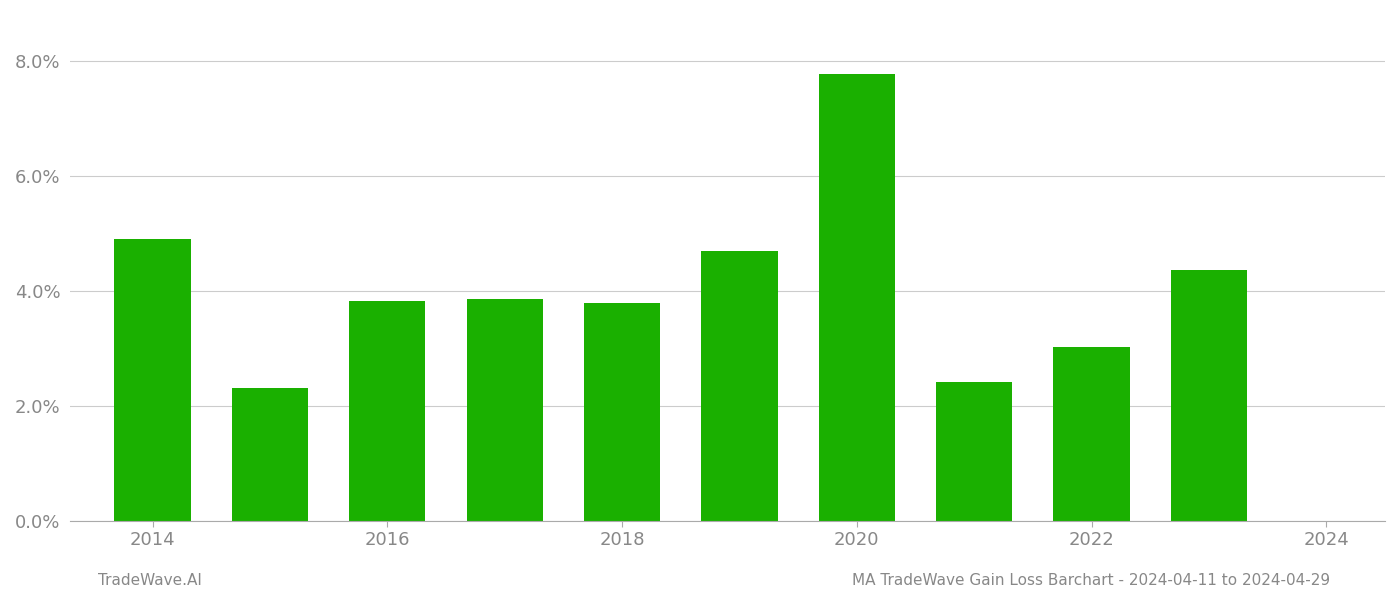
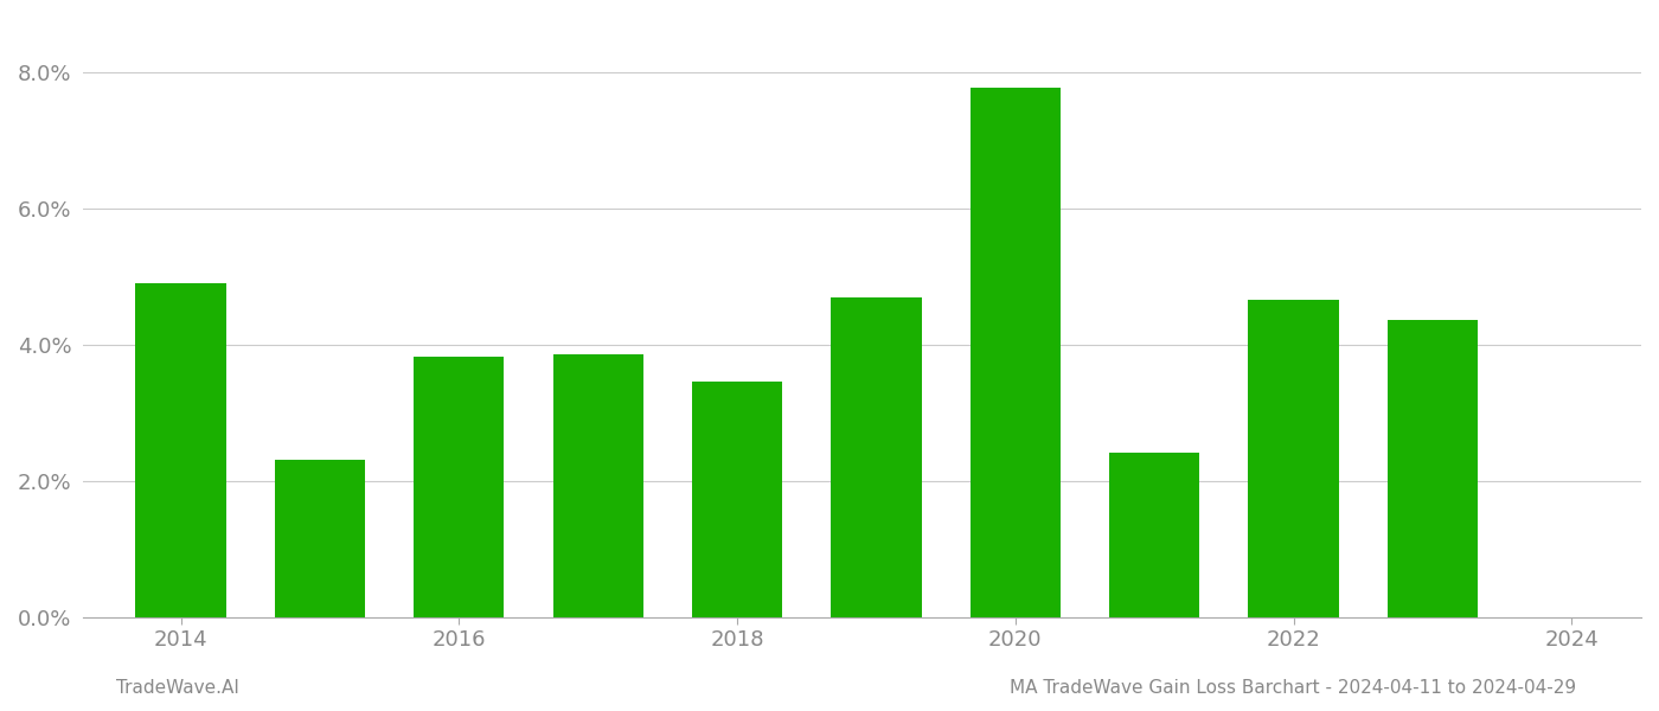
2018: 3.78% -> 3.45%
2022: 3.02% -> 4.65%
